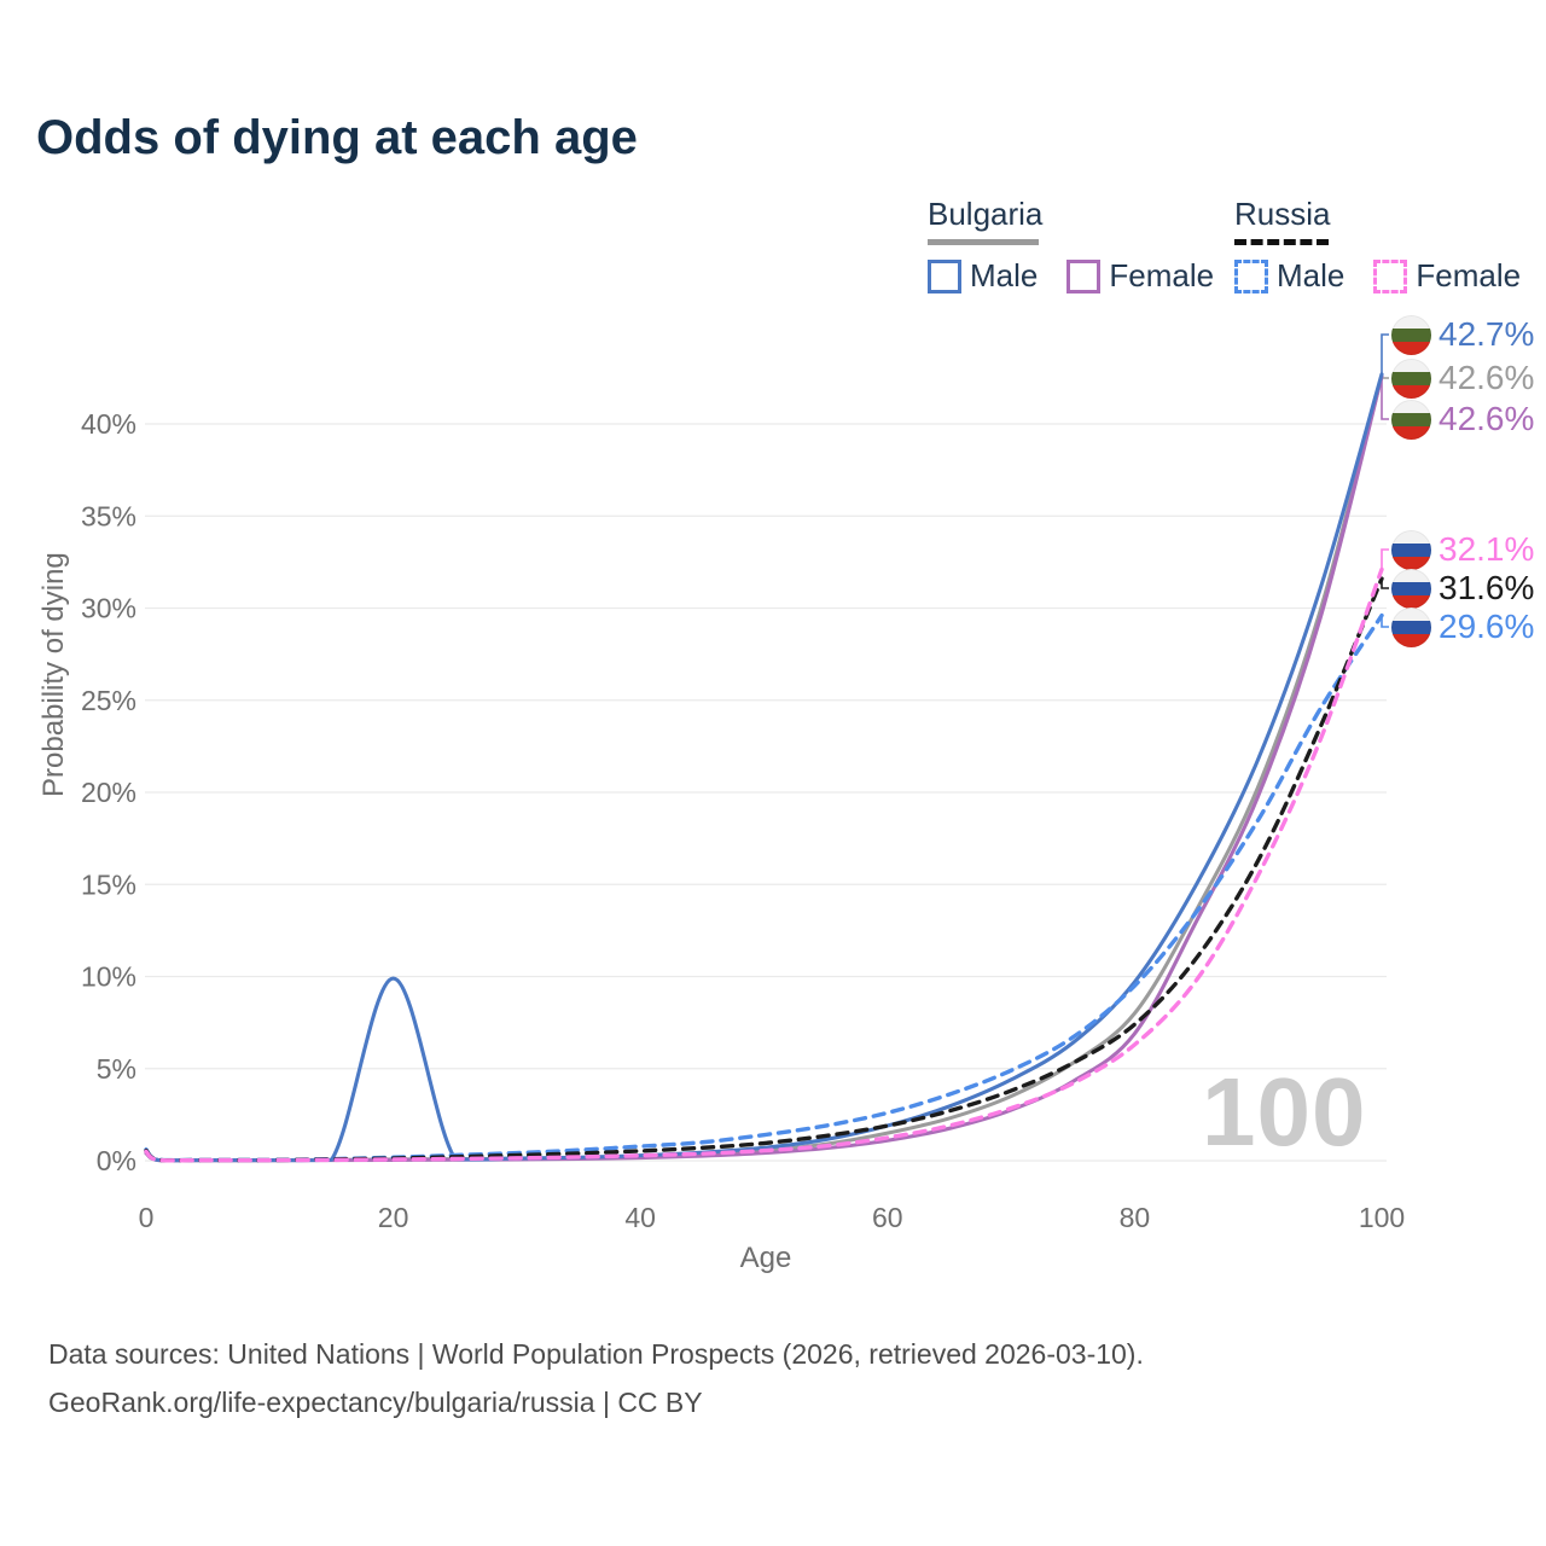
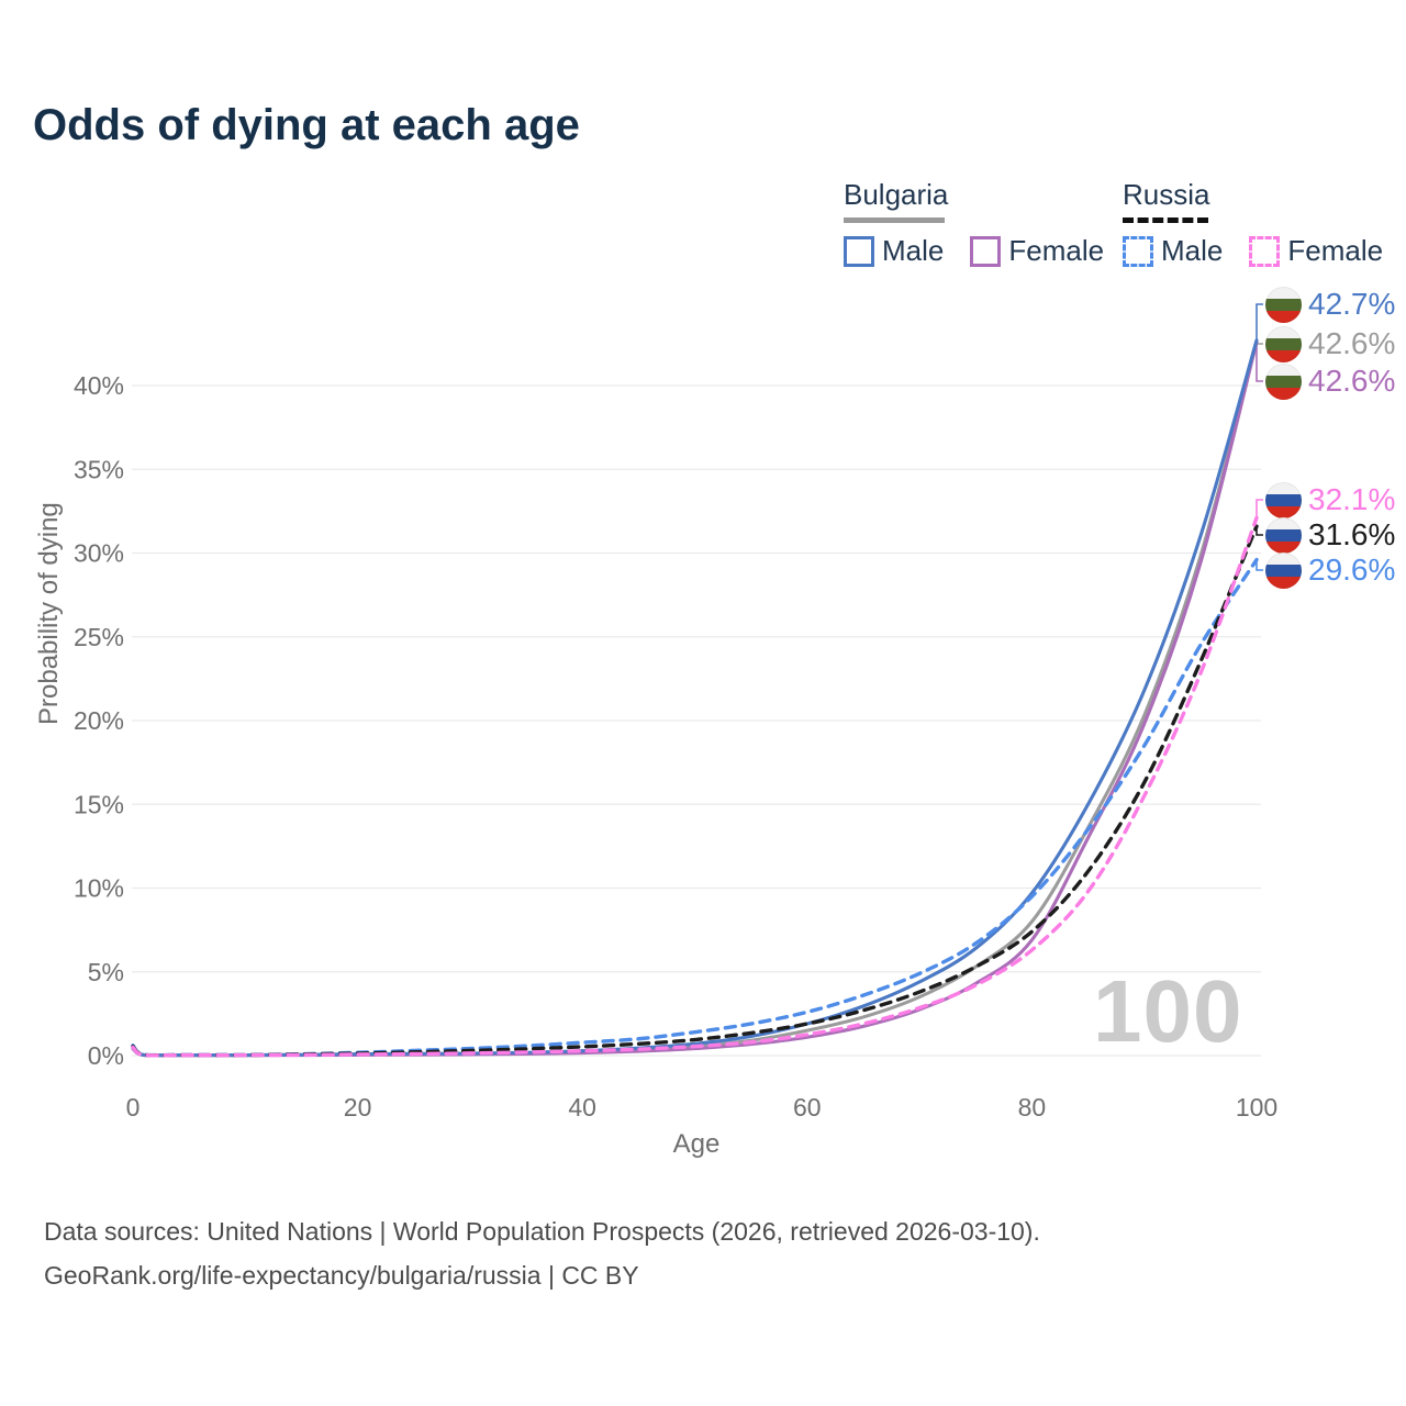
Bulgaria Male/20: 9.9% -> 0.1%
